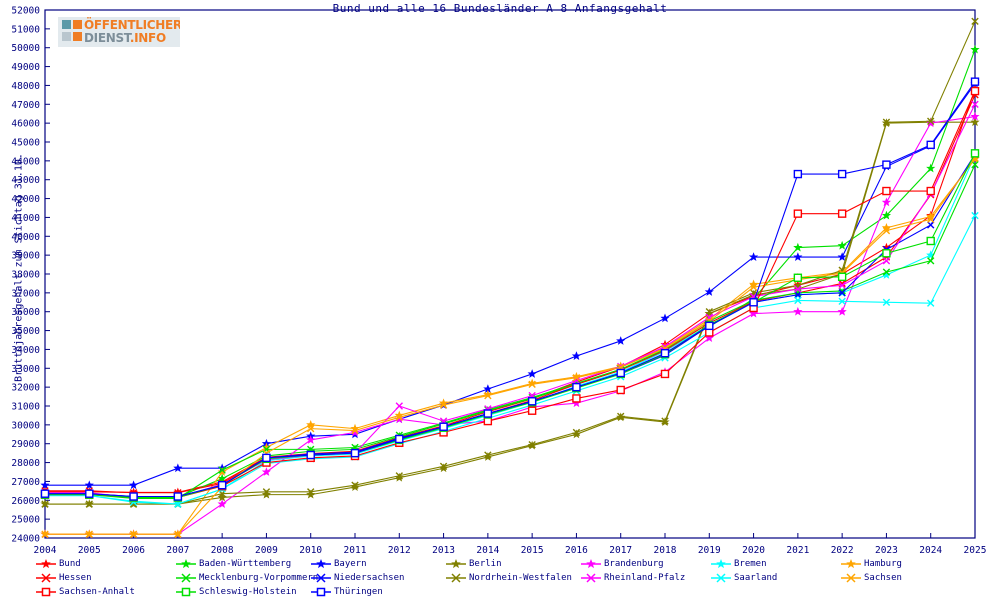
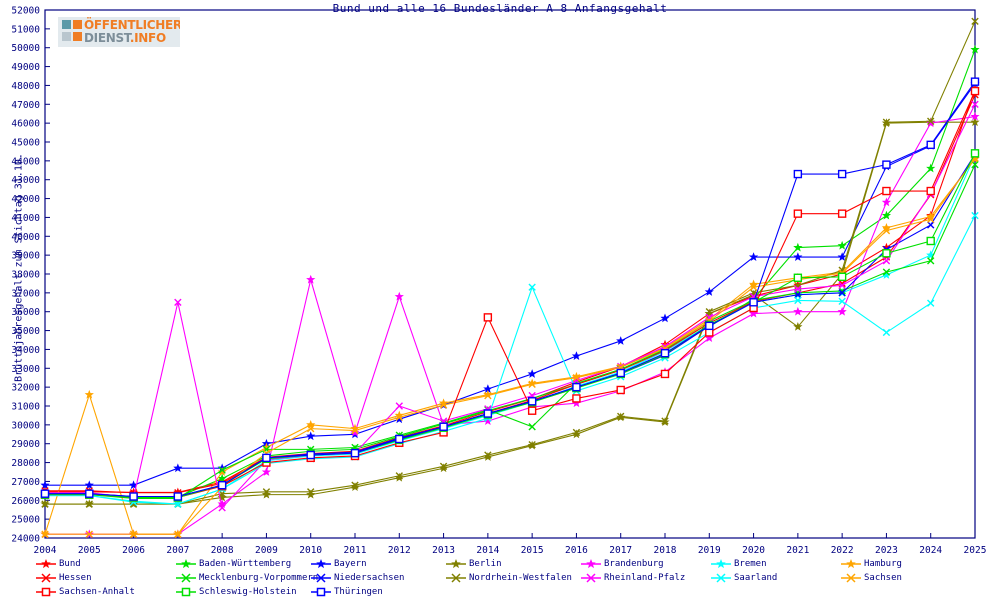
Hamburg/2005: 24200 -> 31600
Rheinland-Pfalz/2007: 26200 -> 36500
Rheinland-Pfalz/2008: 26800 -> 25600
Brandenburg/2010: 29200 -> 37700
Brandenburg/2012: 30300 -> 36800
Sachsen-Anhalt/2014: 30200 -> 35700
Mecklenburg-Vorpommern/2015: 31400 -> 29900
Saarland/2015: 31000 -> 37300
Berlin/2021: 37200 -> 35200
Saarland/2023: 36500 -> 34900
